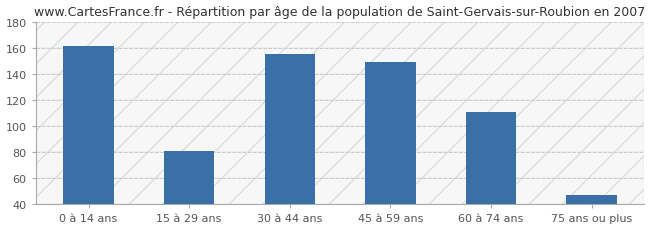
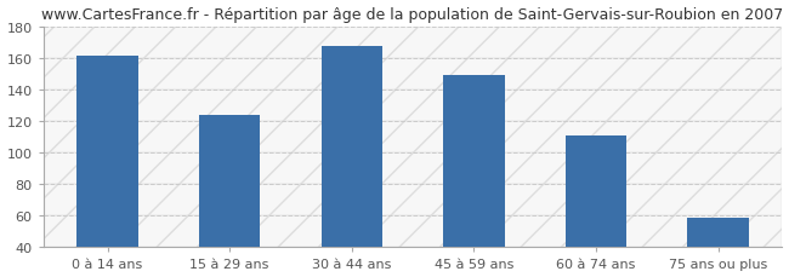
15 à 29 ans: 81 -> 124
30 à 44 ans: 155 -> 167
75 ans ou plus: 47 -> 59
